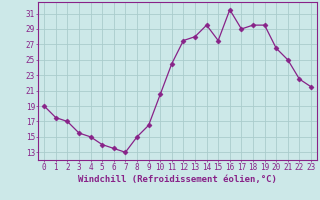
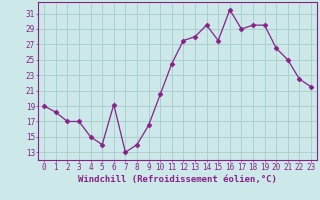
1: 17.5 -> 18.2
3: 15.5 -> 17.0
6: 13.5 -> 19.2
8: 15.0 -> 14.0
